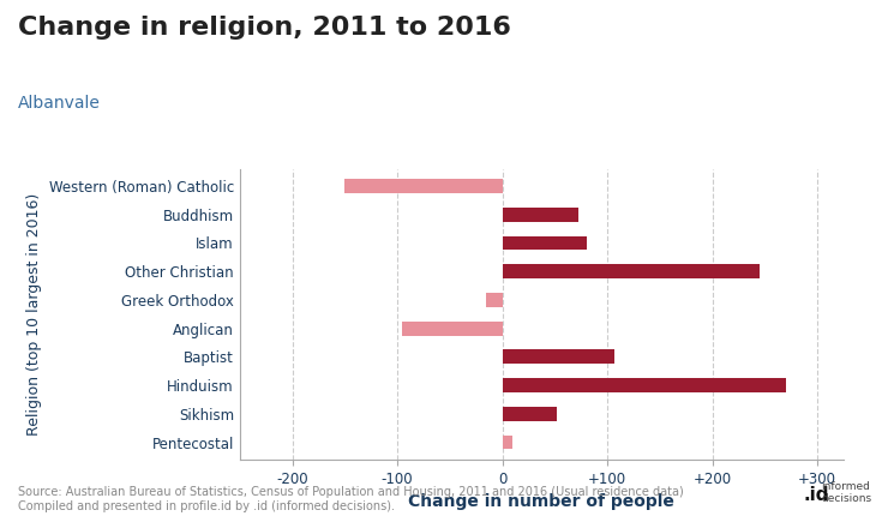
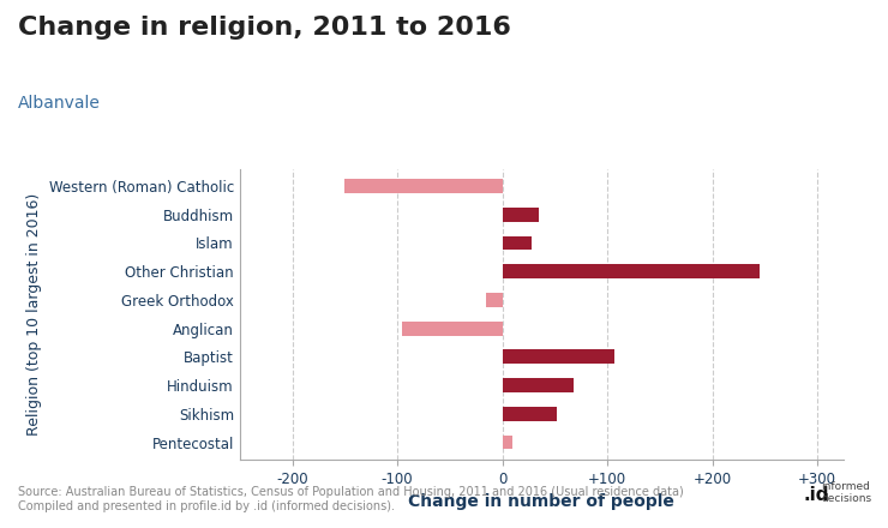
Buddhism: 72 -> 35
Islam: 80 -> 28
Hinduism: 270 -> 68
